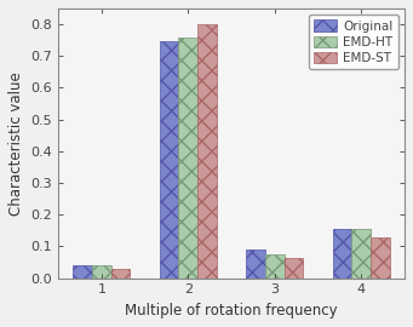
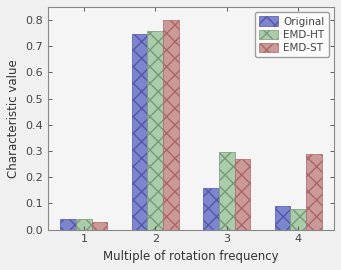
Original/3: 0.090 -> 0.160
EMD-HT/3: 0.075 -> 0.295
EMD-ST/3: 0.063 -> 0.270
Original/4: 0.155 -> 0.090
EMD-HT/4: 0.155 -> 0.080
EMD-ST/4: 0.128 -> 0.290
